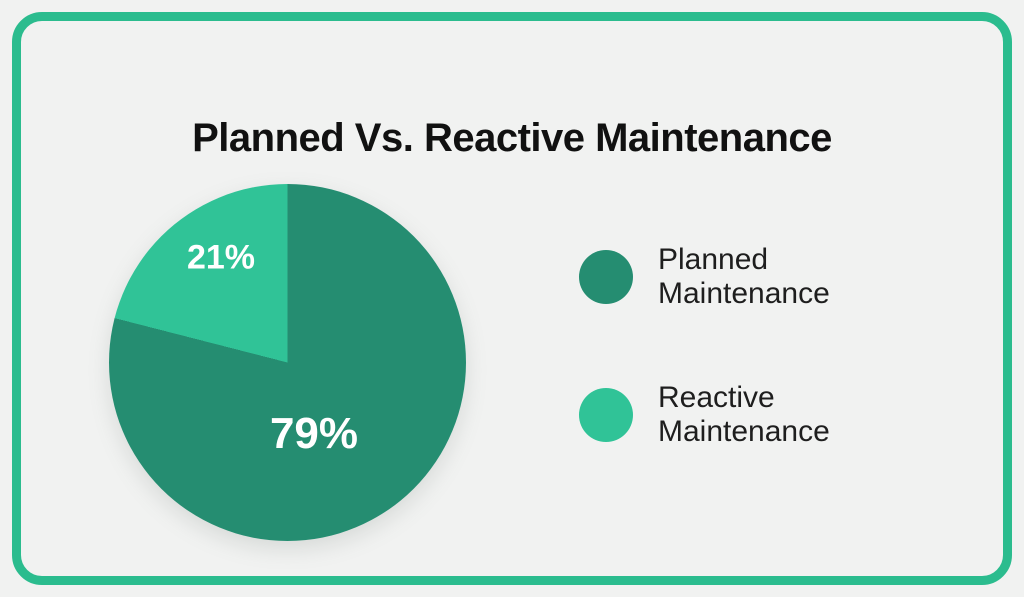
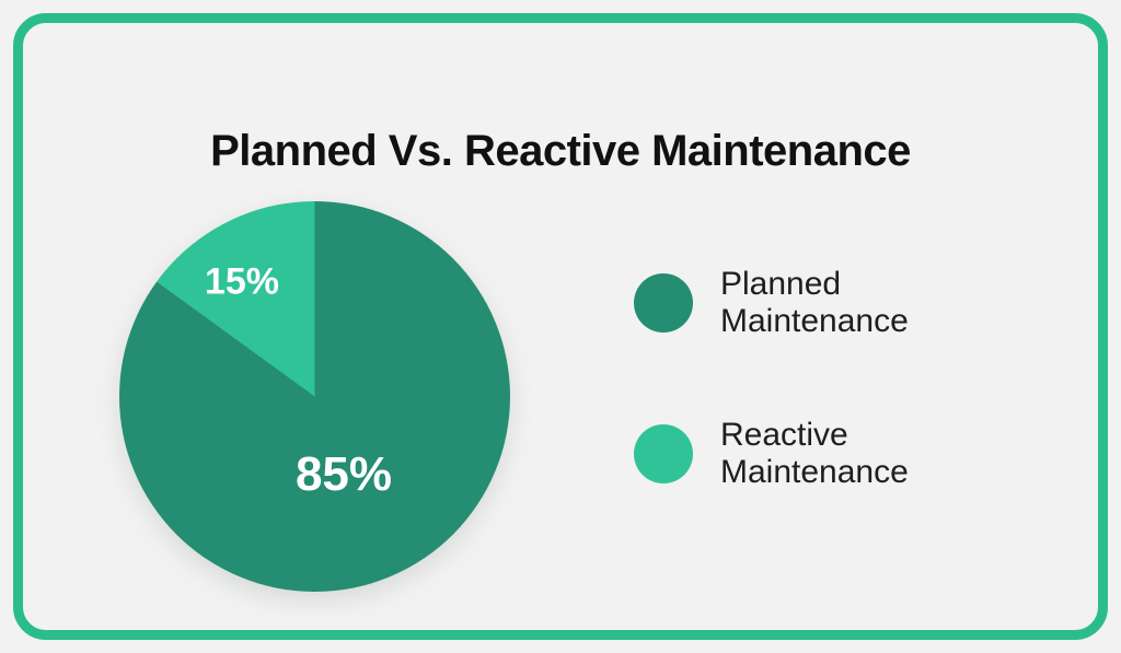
Planned Maintenance: 79% -> 85%
Reactive Maintenance: 21% -> 15%
